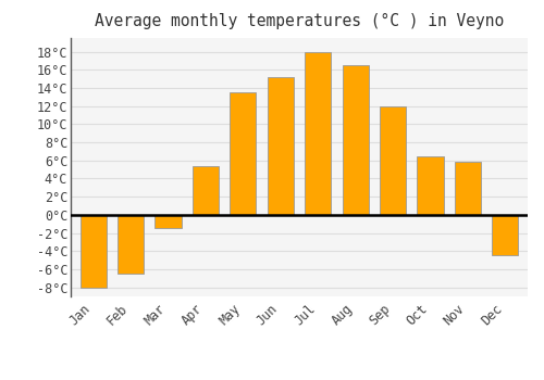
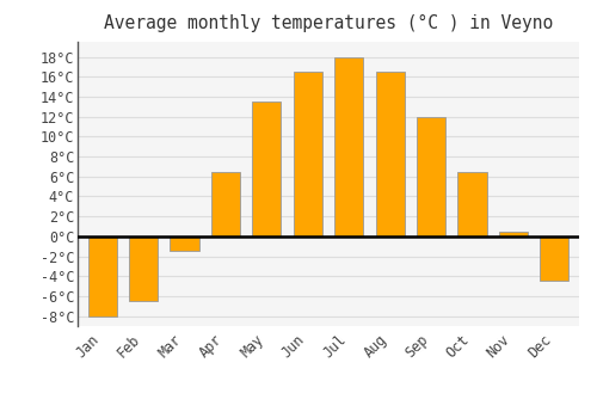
Apr: 5.4°C -> 6.5°C
Jun: 15.2°C -> 16.5°C
Nov: 5.8°C -> 0.5°C
